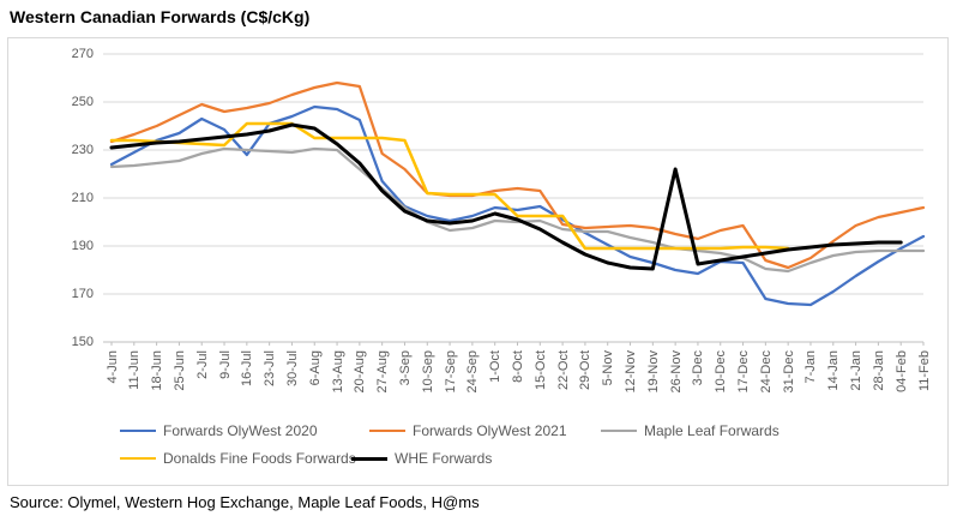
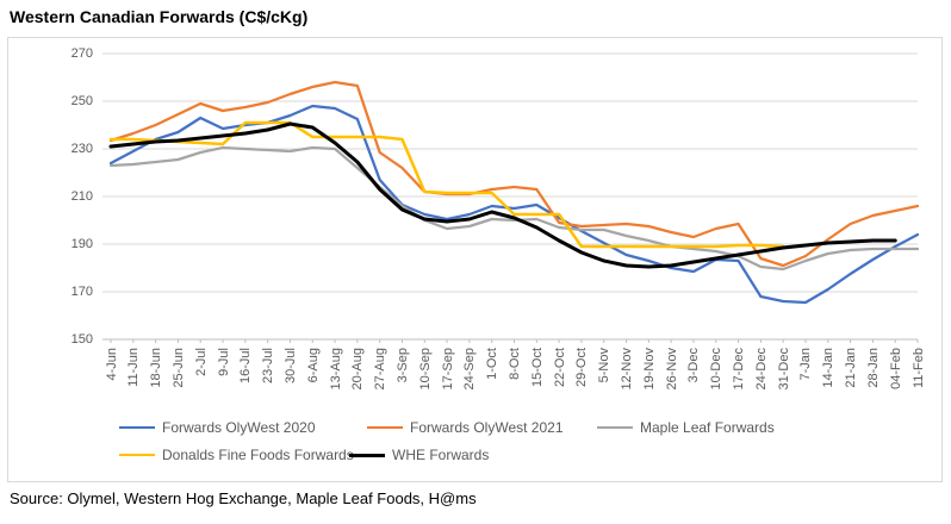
Forwards OlyWest 2020/16-Jul: 228 -> 240
WHE Forwards/26-Nov: 222 -> 181
